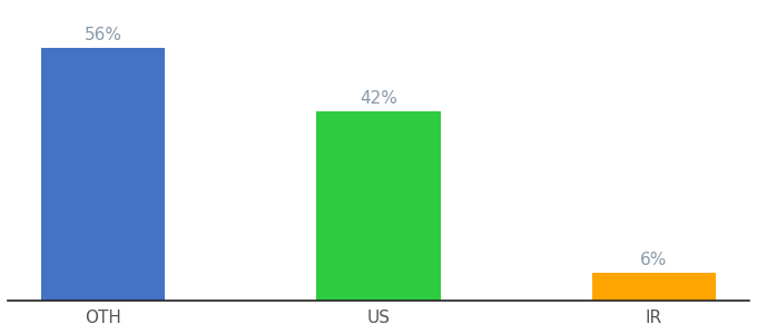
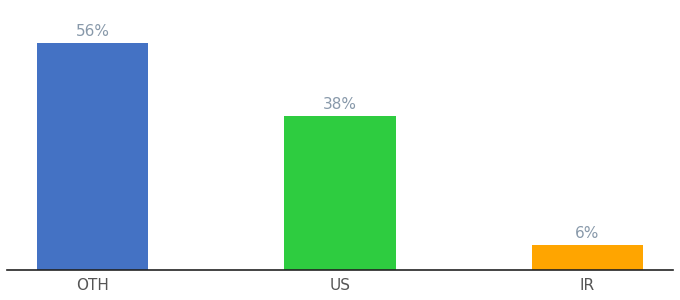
US: 42% -> 38%
